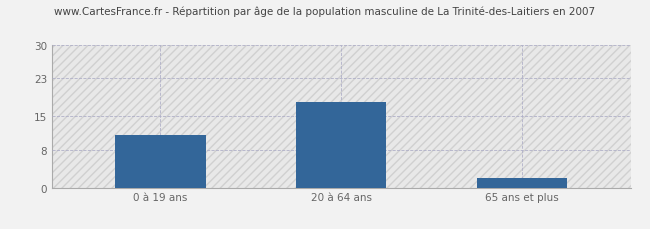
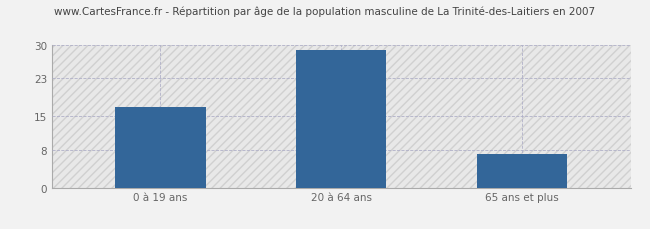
0 à 19 ans: 11 -> 17
20 à 64 ans: 18 -> 29
65 ans et plus: 2 -> 7
